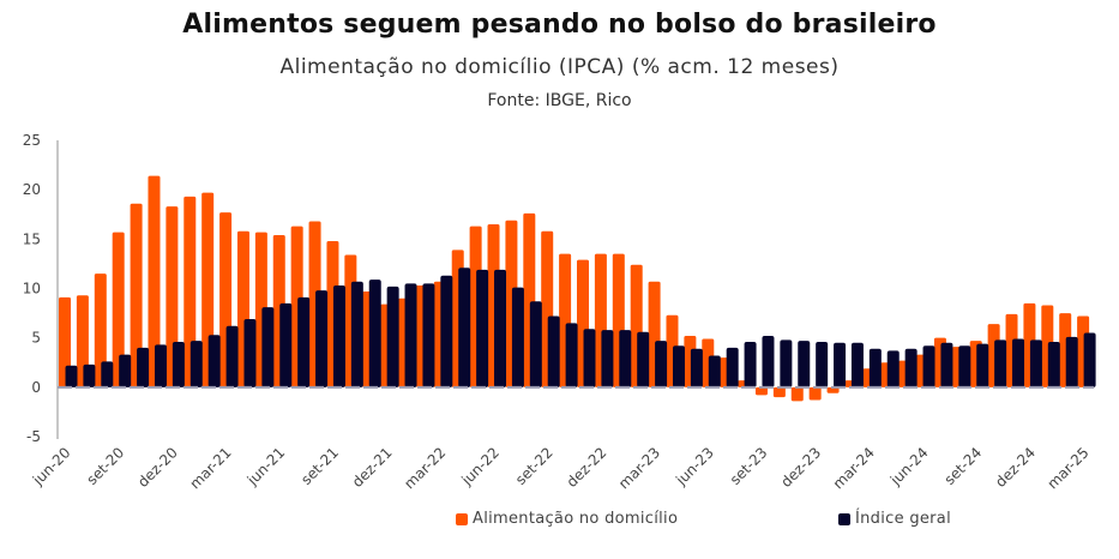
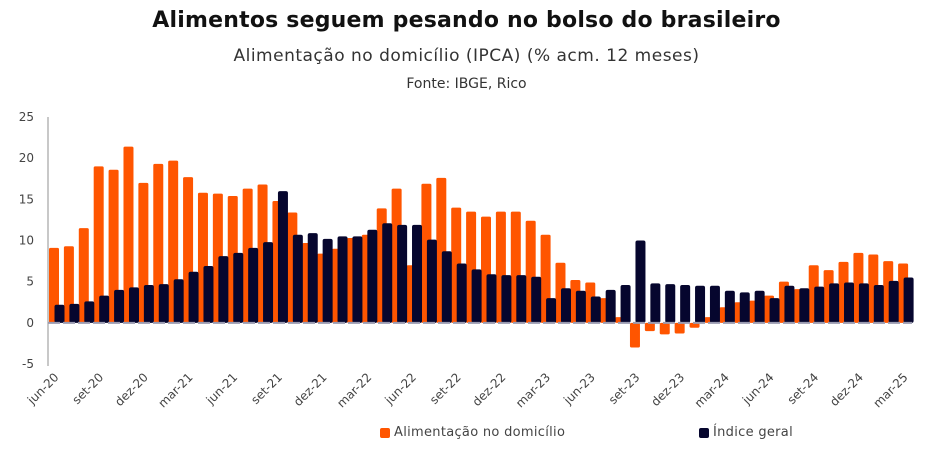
Alimentação no domicílio/set-20: 16 -> 19
Alimentação no domicílio/dez-20: 18 -> 17
Índice geral/set-21: 10 -> 16
Alimentação no domicílio/jun-22: 16 -> 7
Alimentação no domicílio/set-22: 16 -> 14
Índice geral/mar-23: 5 -> 3
Alimentação no domicílio/set-23: -1 -> -3
Índice geral/set-23: 5 -> 10
Índice geral/jun-24: 4 -> 3
Alimentação no domicílio/set-24: 5 -> 7
